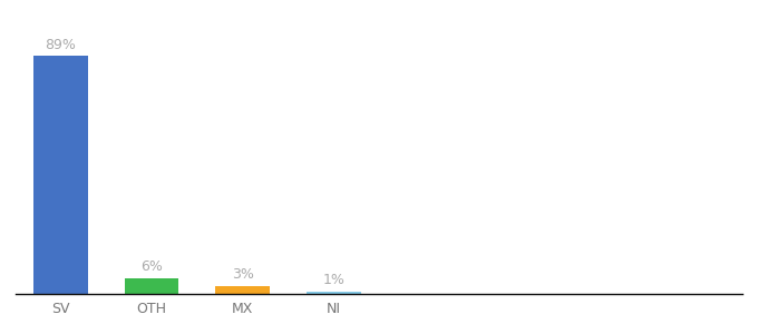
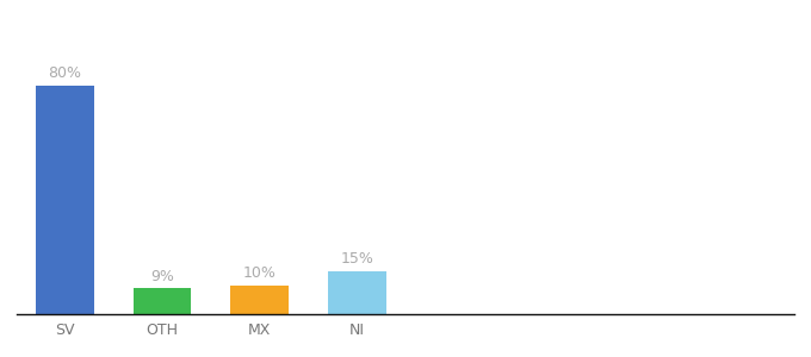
SV: 89% -> 80%
OTH: 6% -> 9%
MX: 3% -> 10%
NI: 1% -> 15%
